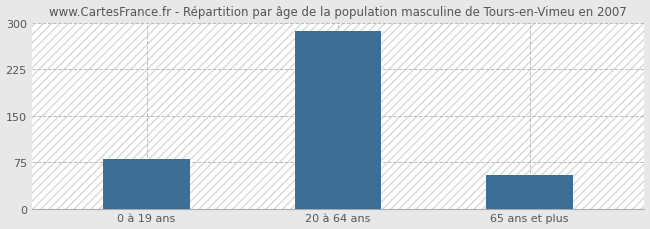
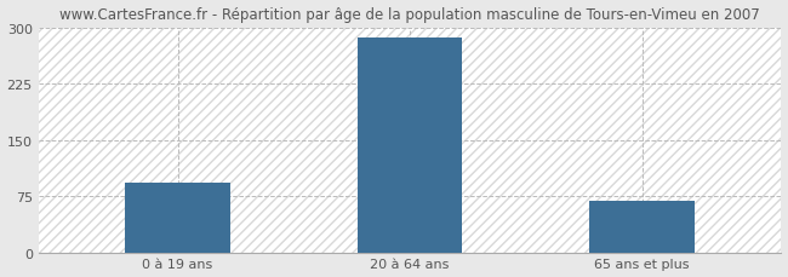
0 à 19 ans: 80 -> 93
65 ans et plus: 54 -> 68
